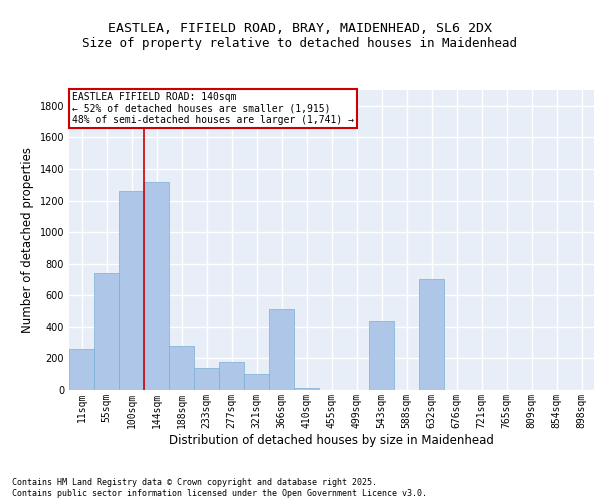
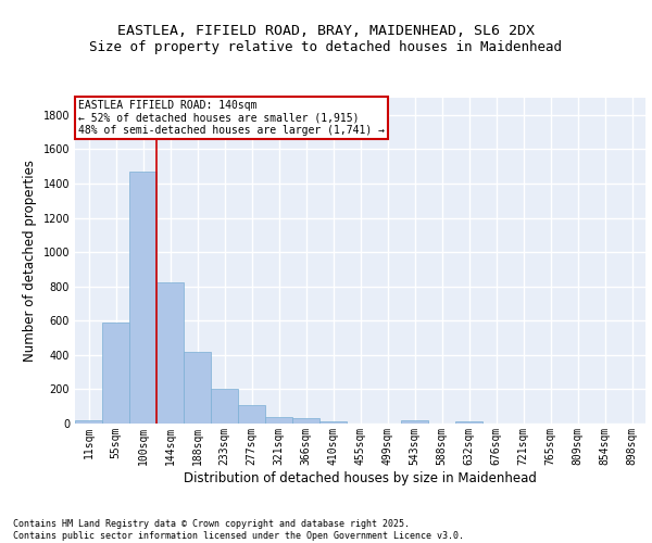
11sqm: 260 -> 20
55sqm: 740 -> 590
100sqm: 1260 -> 1470
144sqm: 1320 -> 820
188sqm: 280 -> 420
233sqm: 140 -> 200
277sqm: 180 -> 100
321sqm: 100 -> 40
366sqm: 510 -> 30
543sqm: 440 -> 20
632sqm: 700 -> 20
